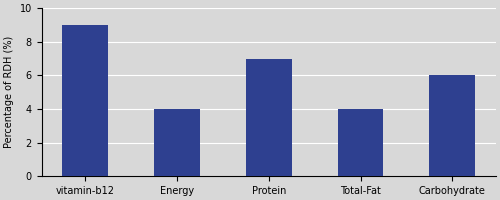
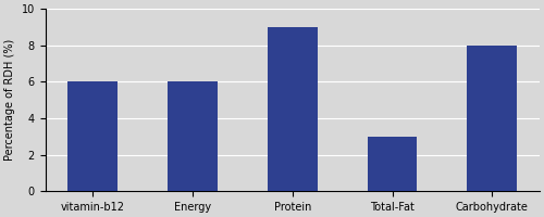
vitamin-b12: 9 -> 6
Energy: 4 -> 6
Protein: 7 -> 9
Total-Fat: 4 -> 3
Carbohydrate: 6 -> 8
